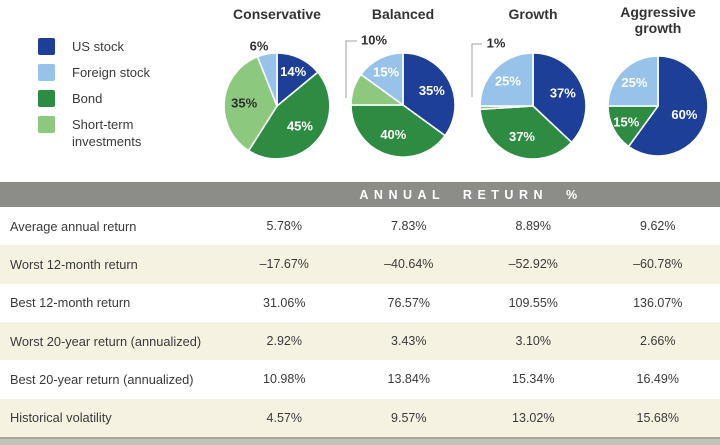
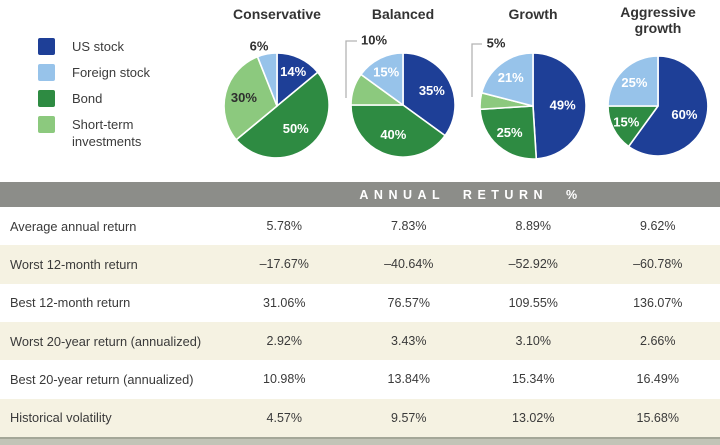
Conservative/Bond: 45% -> 50%
Conservative/Short-term investments: 35% -> 30%
Growth/US stock: 37% -> 49%
Growth/Bond: 37% -> 25%
Growth/Short-term investments: 1% -> 5%
Growth/Foreign stock: 25% -> 21%
